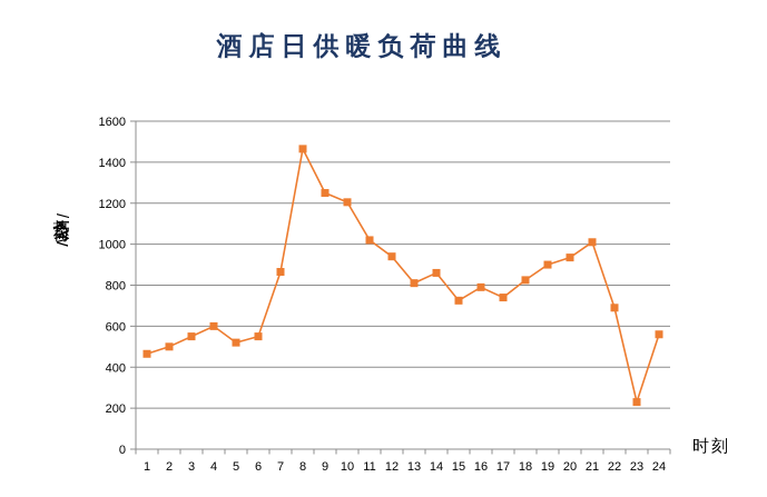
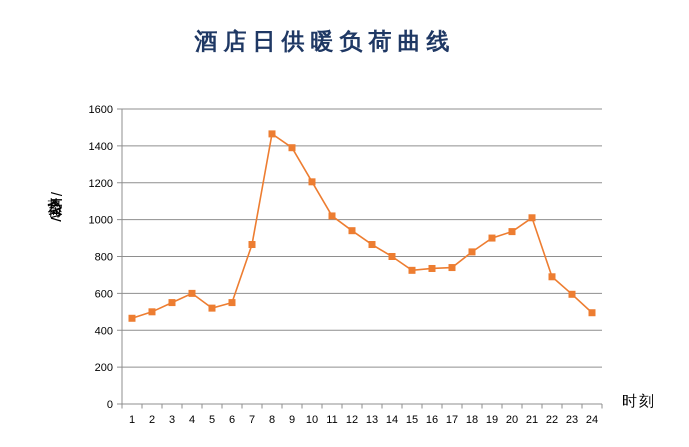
9: 1250 -> 1390
13: 810 -> 860
14: 860 -> 800
16: 790 -> 740
23: 230 -> 600
24: 560 -> 500
